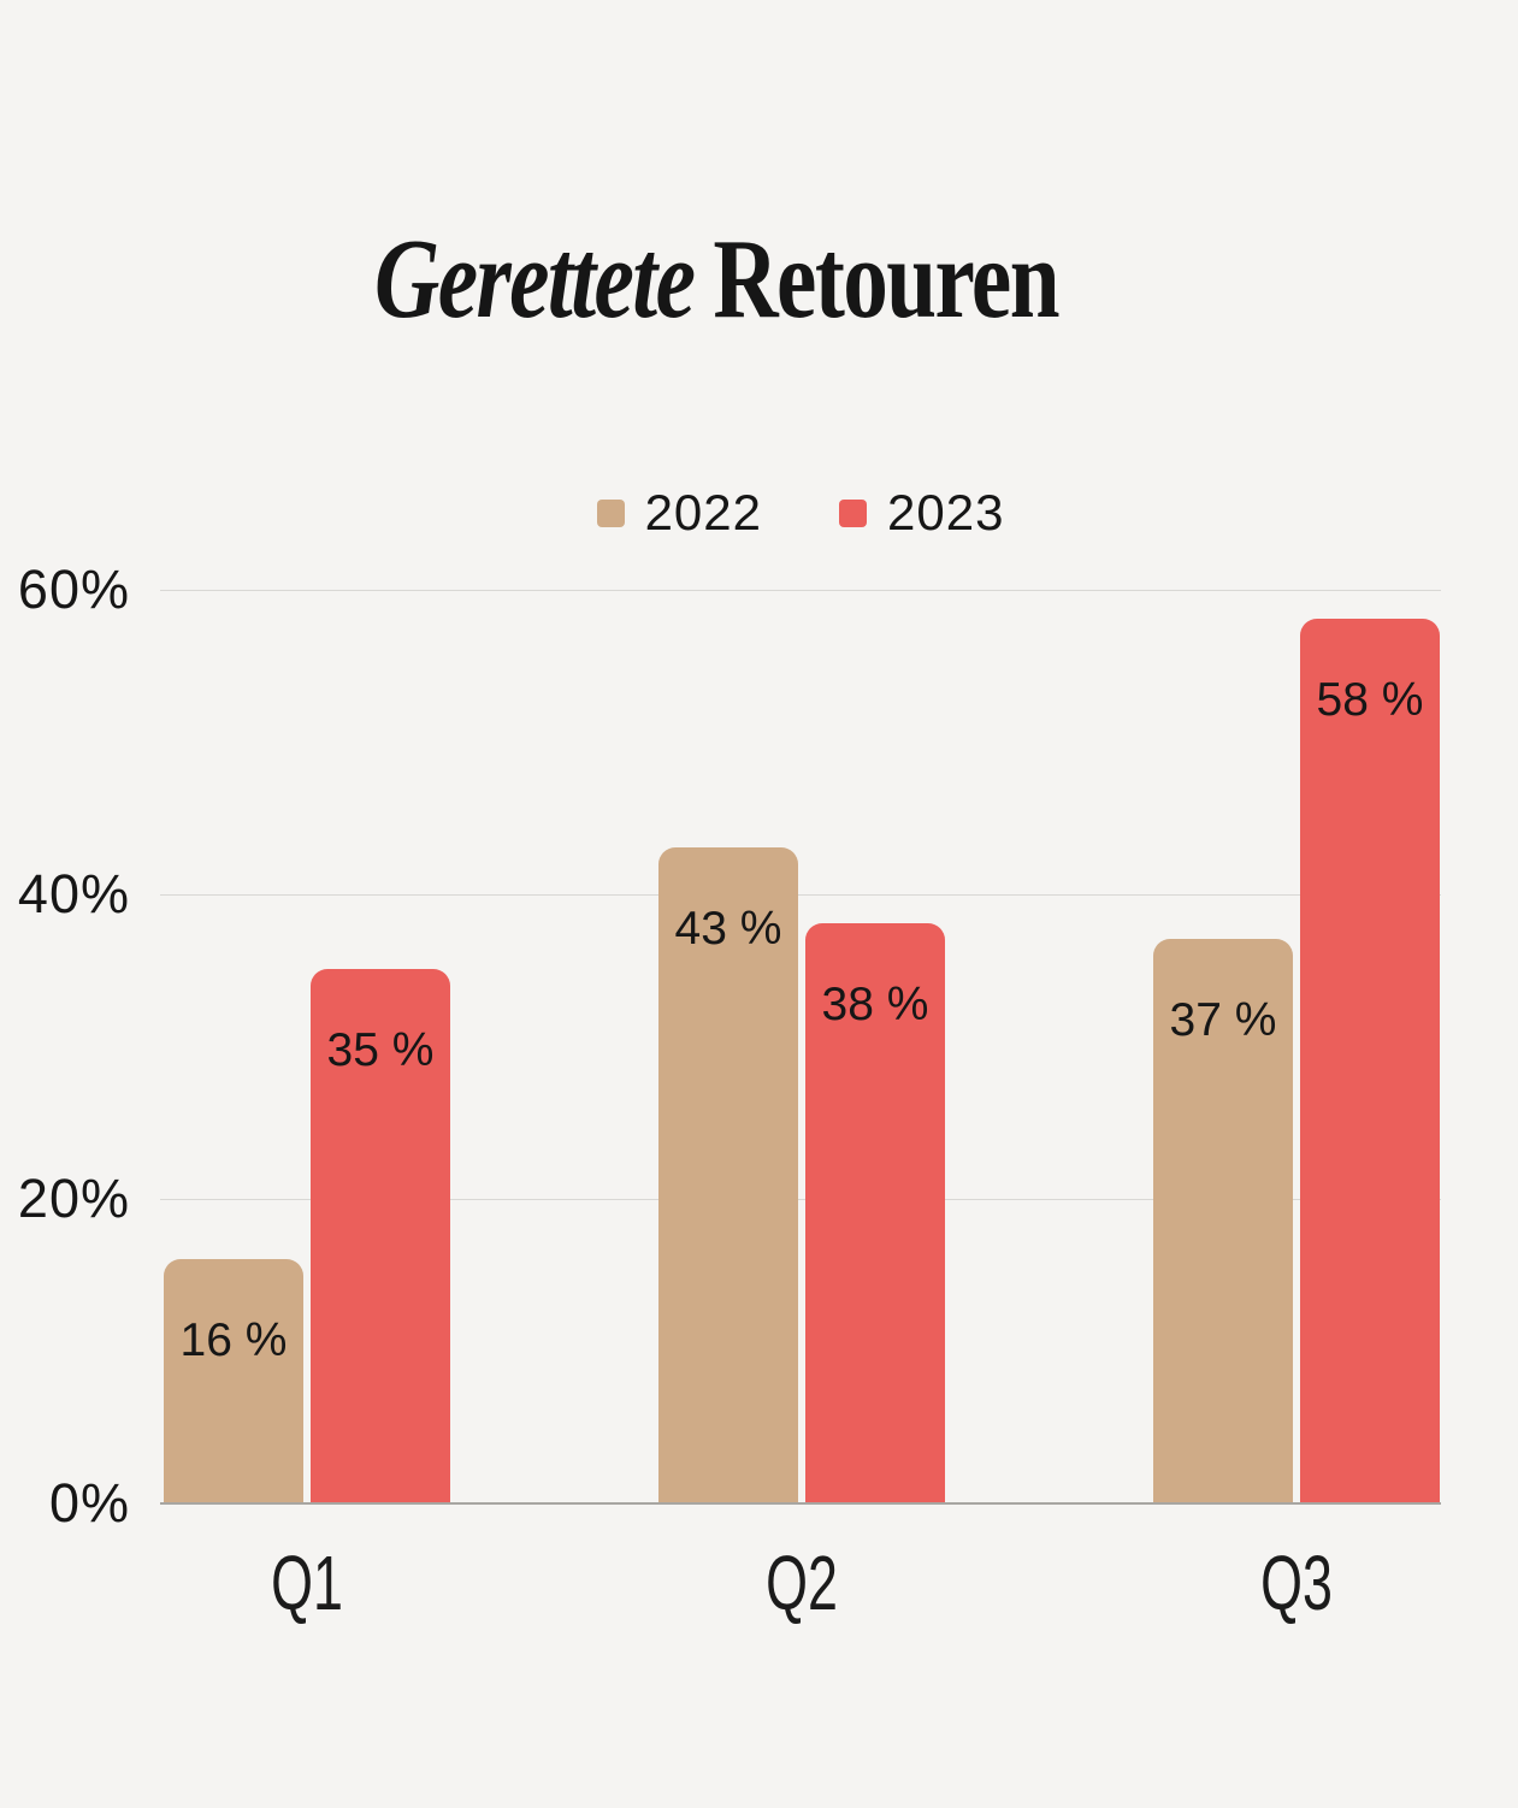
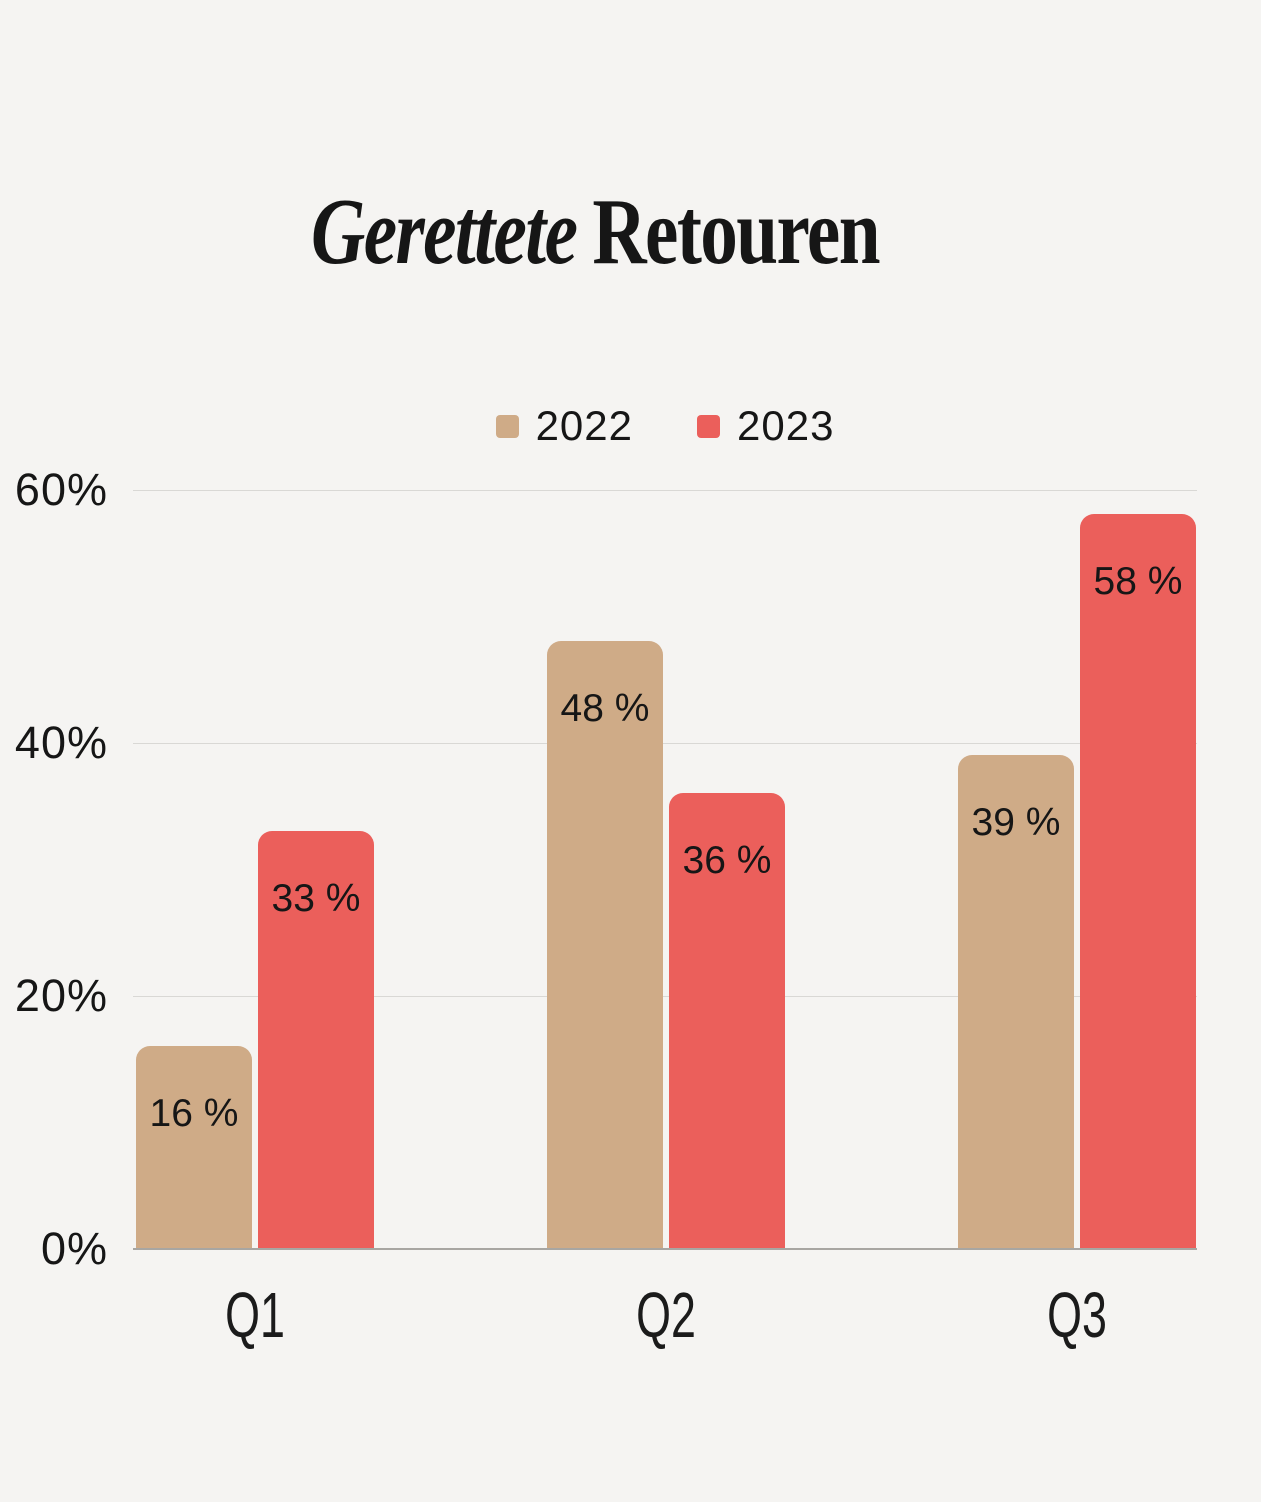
2023/Q1: 35 -> 33
2022/Q2: 43 -> 48
2023/Q2: 38 -> 36
2022/Q3: 37 -> 39
